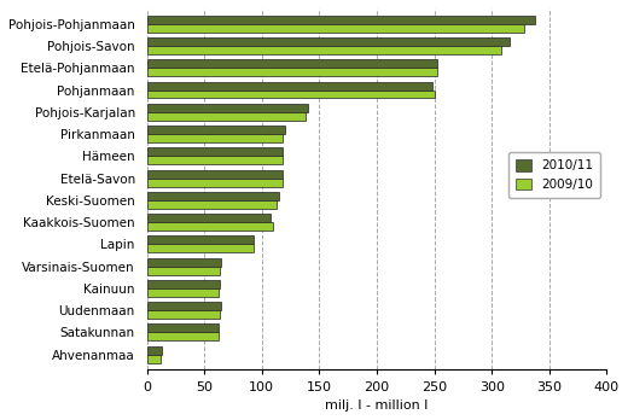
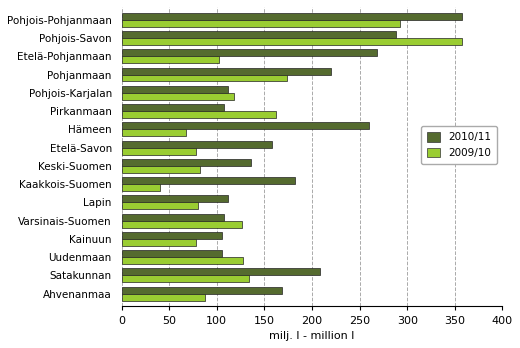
2010/11/Pohjois-Pohjanmaan: 338 -> 358
2009/10/Pohjois-Pohjanmaan: 328 -> 292
2010/11/Pohjois-Savon: 315 -> 288
2009/10/Pohjois-Savon: 308 -> 358
2010/11/Etelä-Pohjanmaan: 252 -> 268
2009/10/Etelä-Pohjanmaan: 252 -> 102
2010/11/Pohjanmaan: 248 -> 220
2009/10/Pohjanmaan: 250 -> 174
2010/11/Pohjois-Karjalan: 140 -> 112
2009/10/Pohjois-Karjalan: 138 -> 118
2010/11/Pirkanmaan: 120 -> 108
2009/10/Pirkanmaan: 118 -> 162
2010/11/Hämeen: 118 -> 260
2009/10/Hämeen: 118 -> 68
2010/11/Etelä-Savon: 118 -> 158
2009/10/Etelä-Savon: 118 -> 78
2010/11/Keski-Suomen: 115 -> 136
2009/10/Keski-Suomen: 113 -> 82
2010/11/Kaakkois-Suomen: 108 -> 182
2009/10/Kaakkois-Suomen: 110 -> 40
2010/11/Lapin: 93 -> 112
2009/10/Lapin: 93 -> 80
2010/11/Varsinais-Suomen: 65 -> 108
2009/10/Varsinais-Suomen: 63 -> 126
2010/11/Kainuun: 63 -> 106
2009/10/Kainuun: 62 -> 78
2010/11/Uudenmaan: 65 -> 106
2009/10/Uudenmaan: 63 -> 128
2010/11/Satakunnan: 62 -> 208
2009/10/Satakunnan: 62 -> 134
2010/11/Ahvenanmaa: 13 -> 168
2009/10/Ahvenanmaa: 12 -> 88
